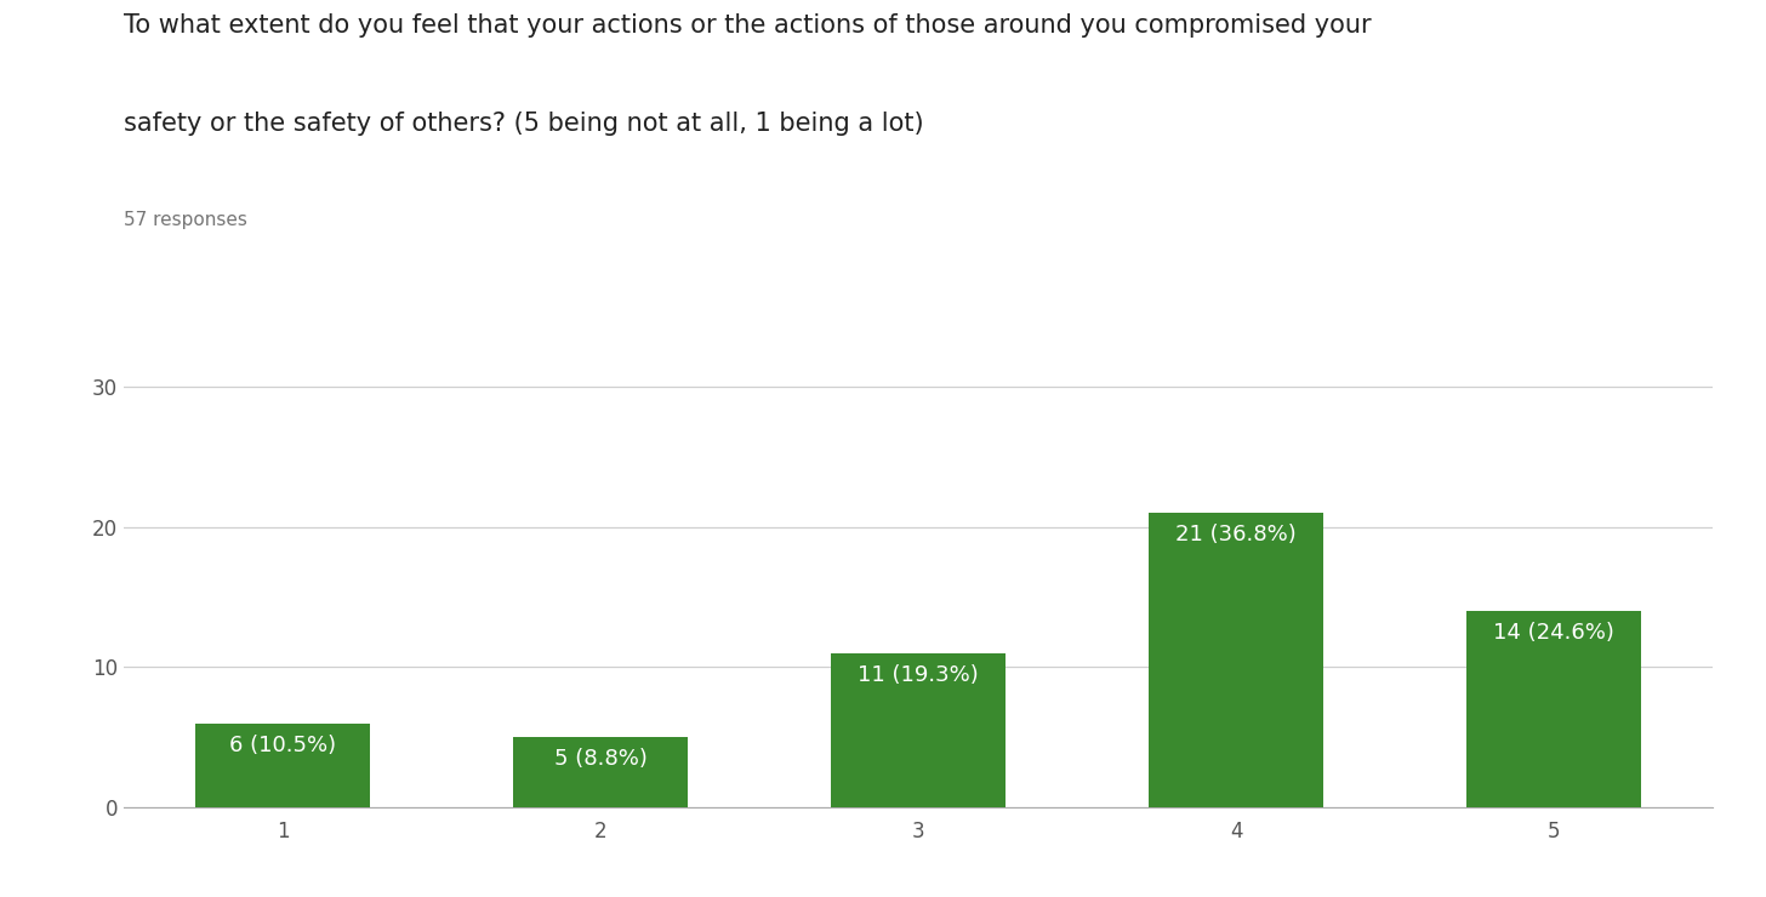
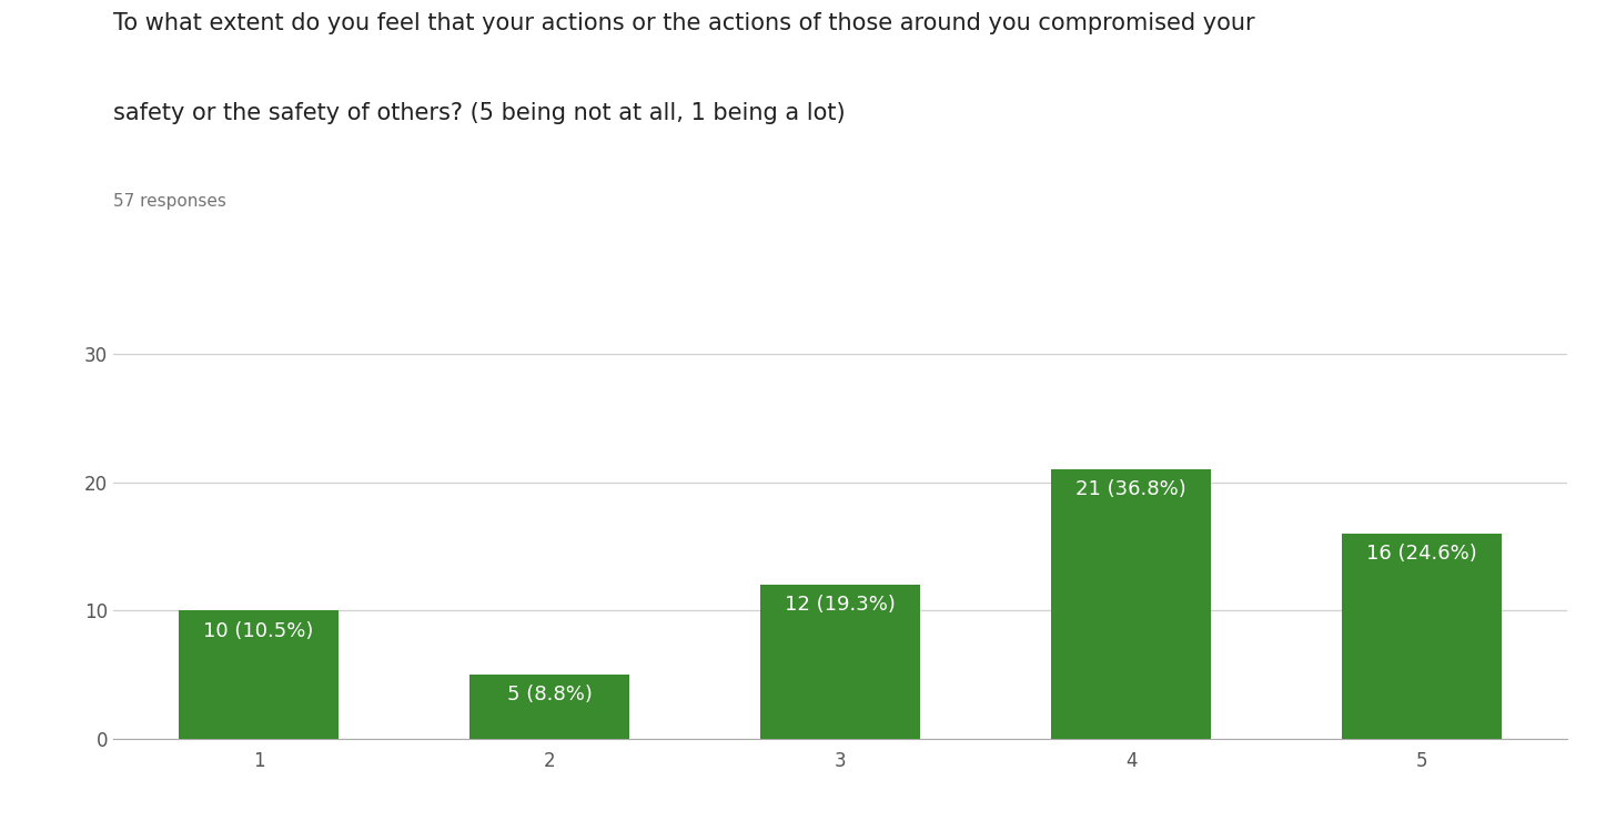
1: 6 -> 10
3: 11 -> 12
5: 14 -> 16
